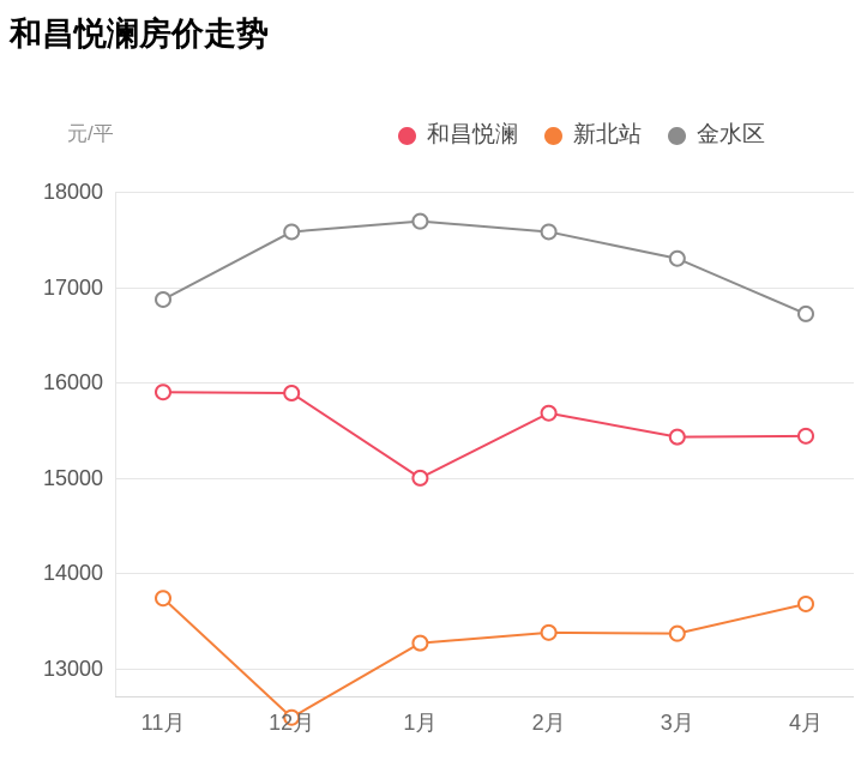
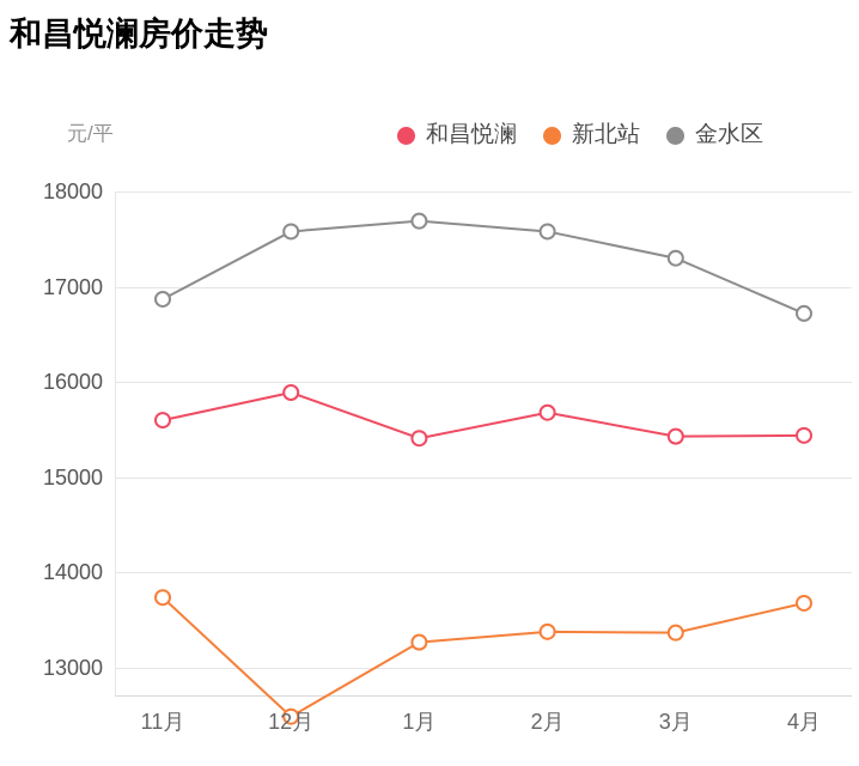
和昌悦澜/11月: 15900 -> 15600
和昌悦澜/1月: 15000 -> 15400
